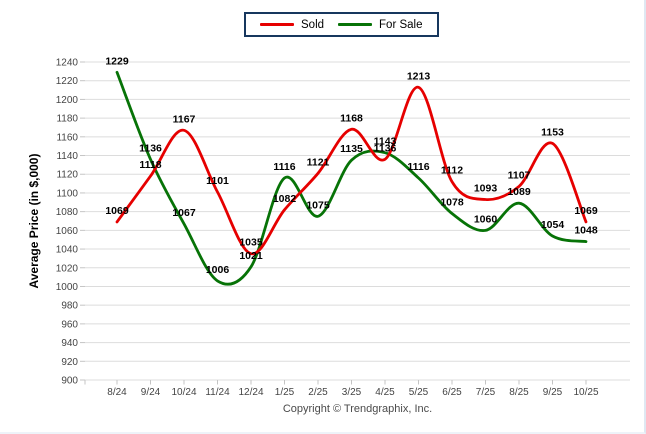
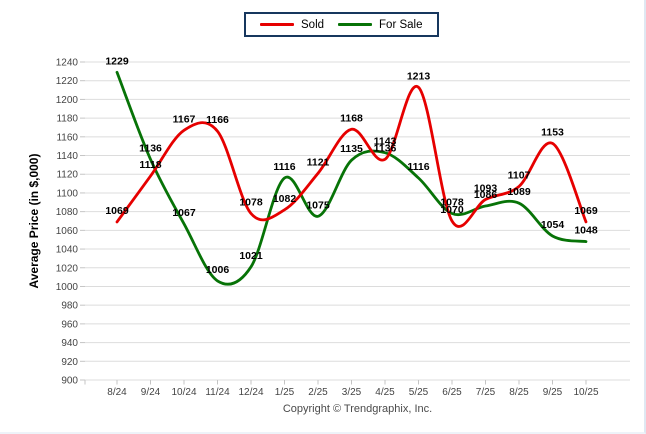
Sold/11/24: 1101 -> 1166
Sold/12/24: 1035 -> 1078
Sold/6/25: 1112 -> 1070
For Sale/7/25: 1060 -> 1086
